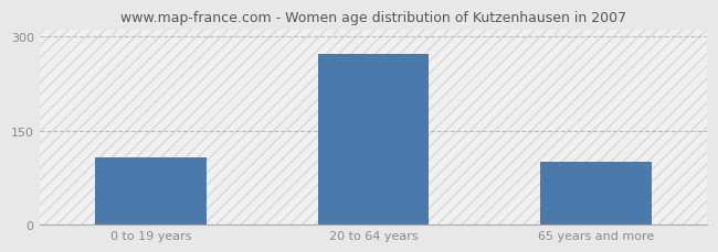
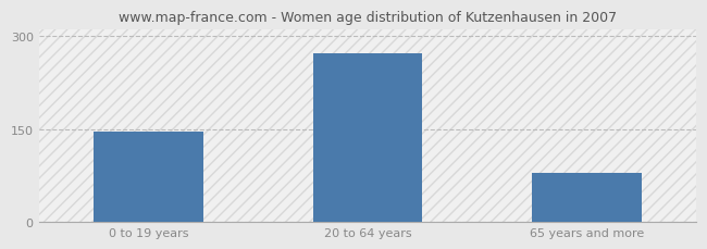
0 to 19 years: 107 -> 146
65 years and more: 101 -> 80
